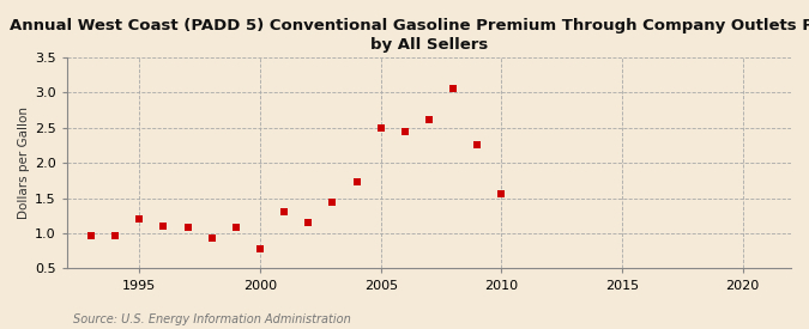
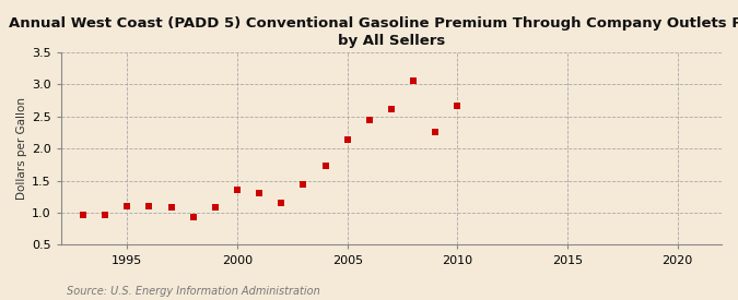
1995: 1.20 -> 1.10
2000: 0.78 -> 1.35
2005: 2.50 -> 2.14
2010: 1.56 -> 2.67
